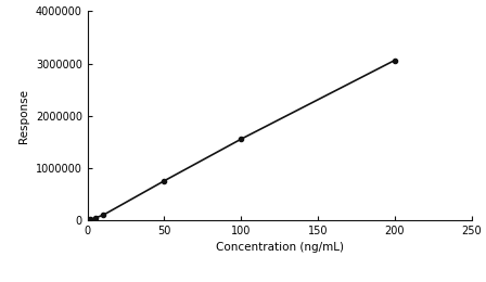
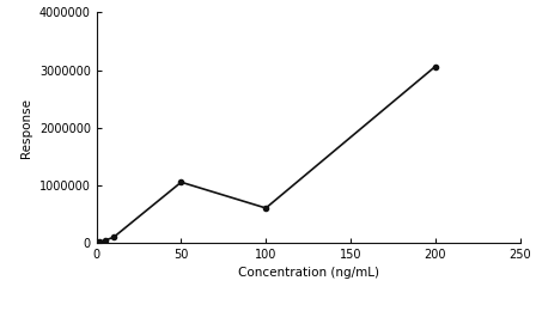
50: 750000 -> 1050000
100: 1550000 -> 600000
